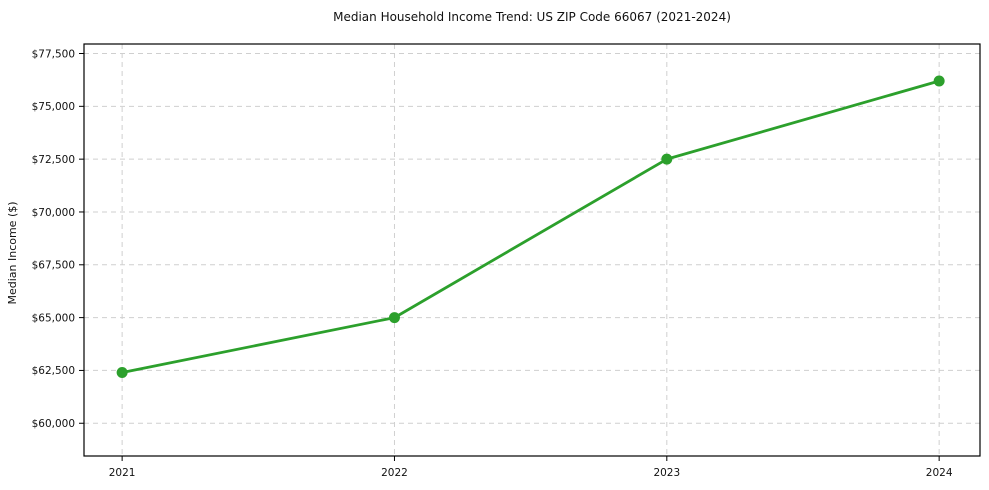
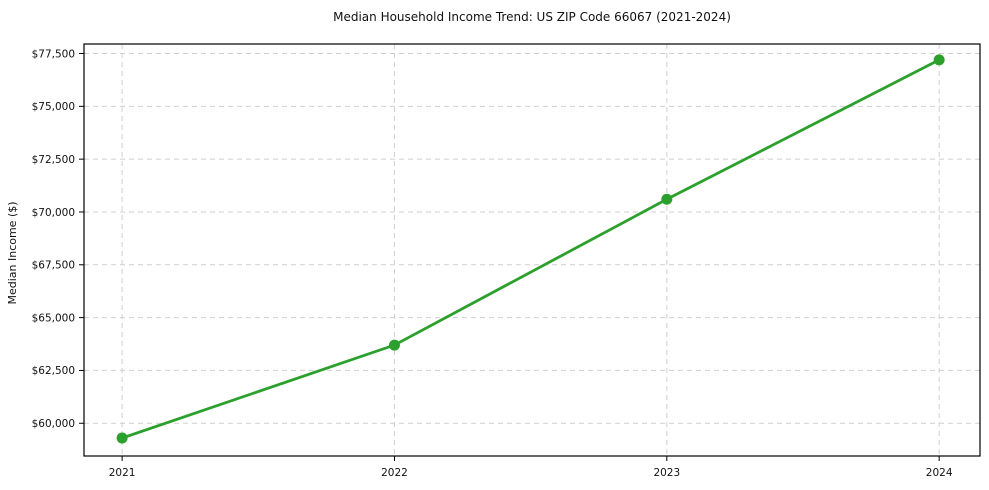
2021: $62400 -> $59300
2022: $65000 -> $63700
2023: $72500 -> $70600
2024: $76200 -> $77200
